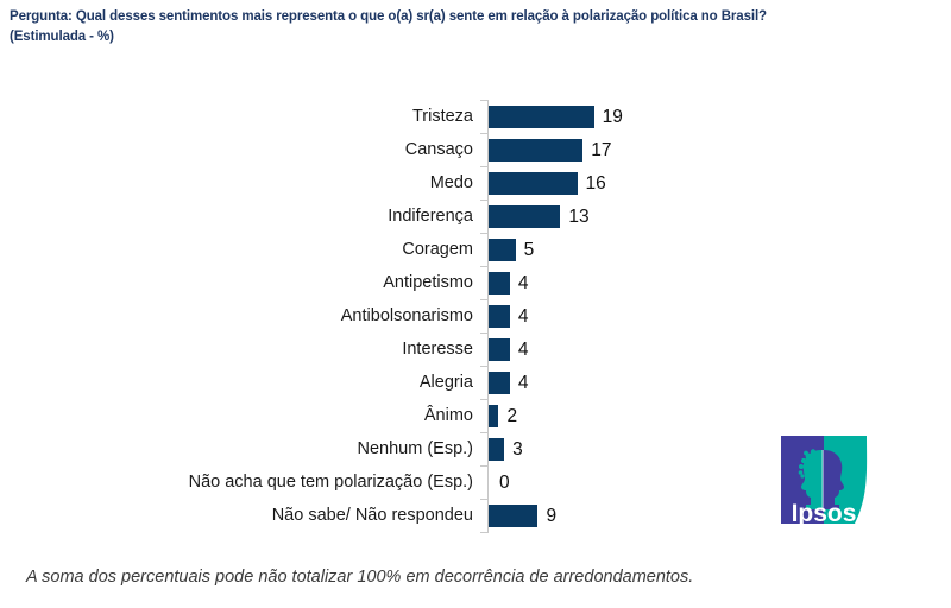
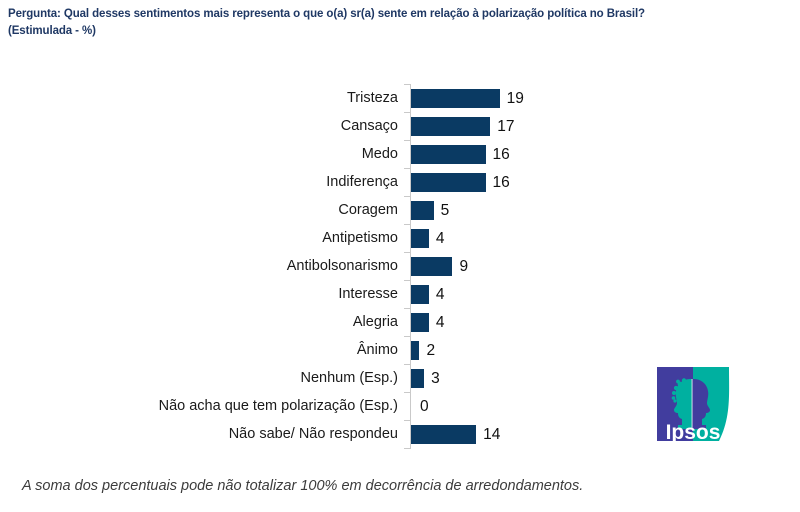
Indiferença: 13 -> 16
Antibolsonarismo: 4 -> 9
Não sabe/ Não respondeu: 9 -> 14
